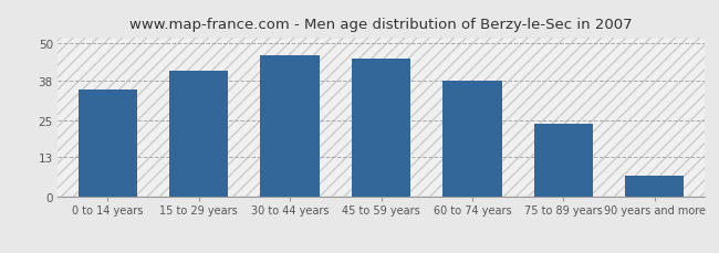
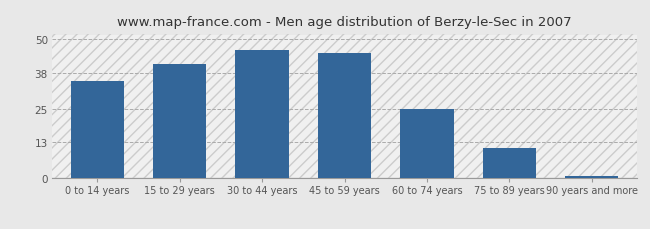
60 to 74 years: 38 -> 25
75 to 89 years: 24 -> 11
90 years and more: 7 -> 1
